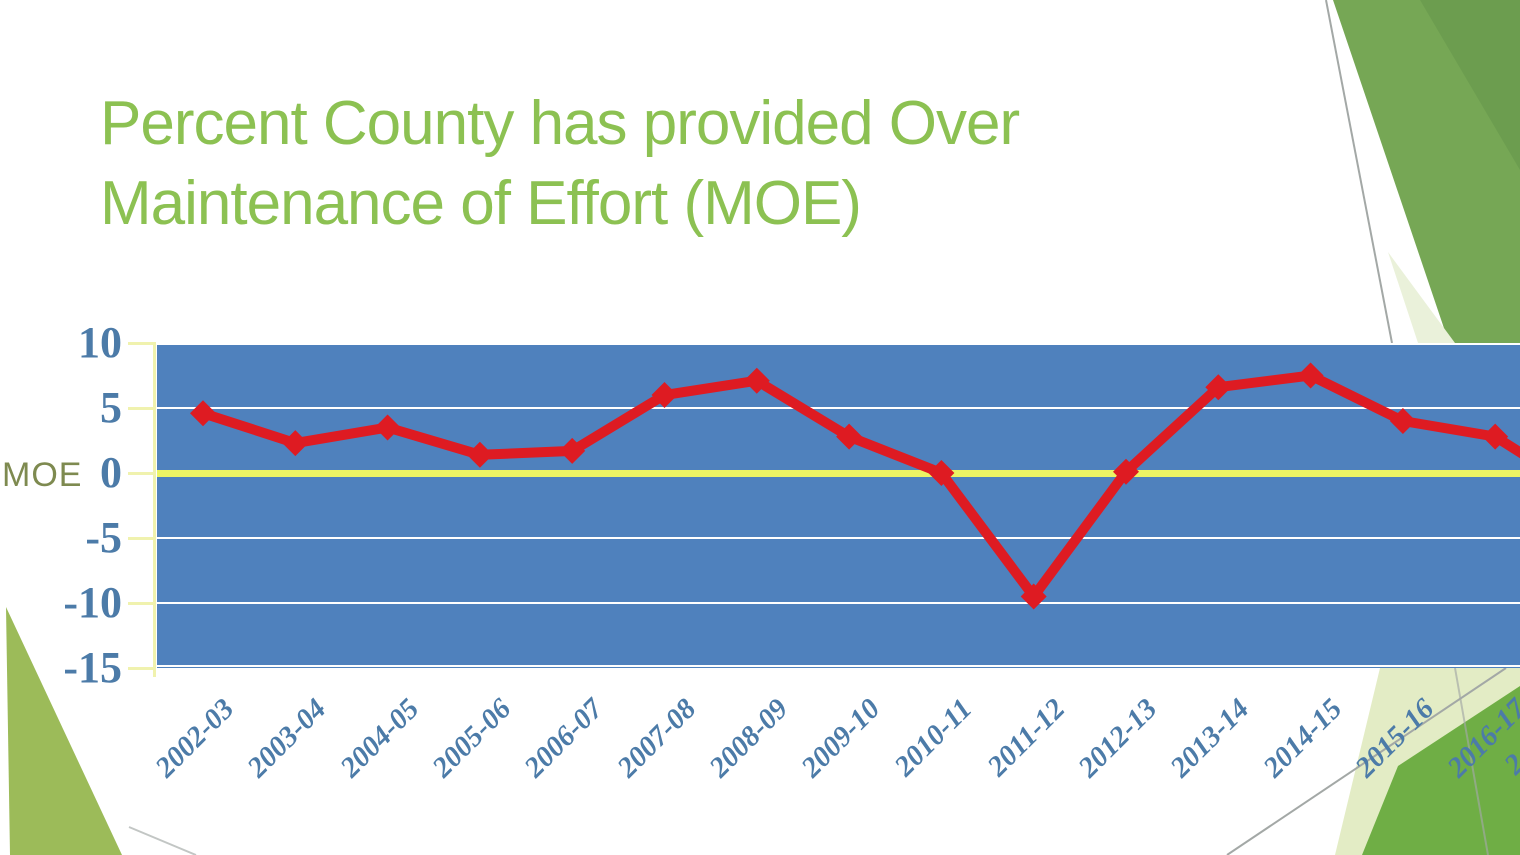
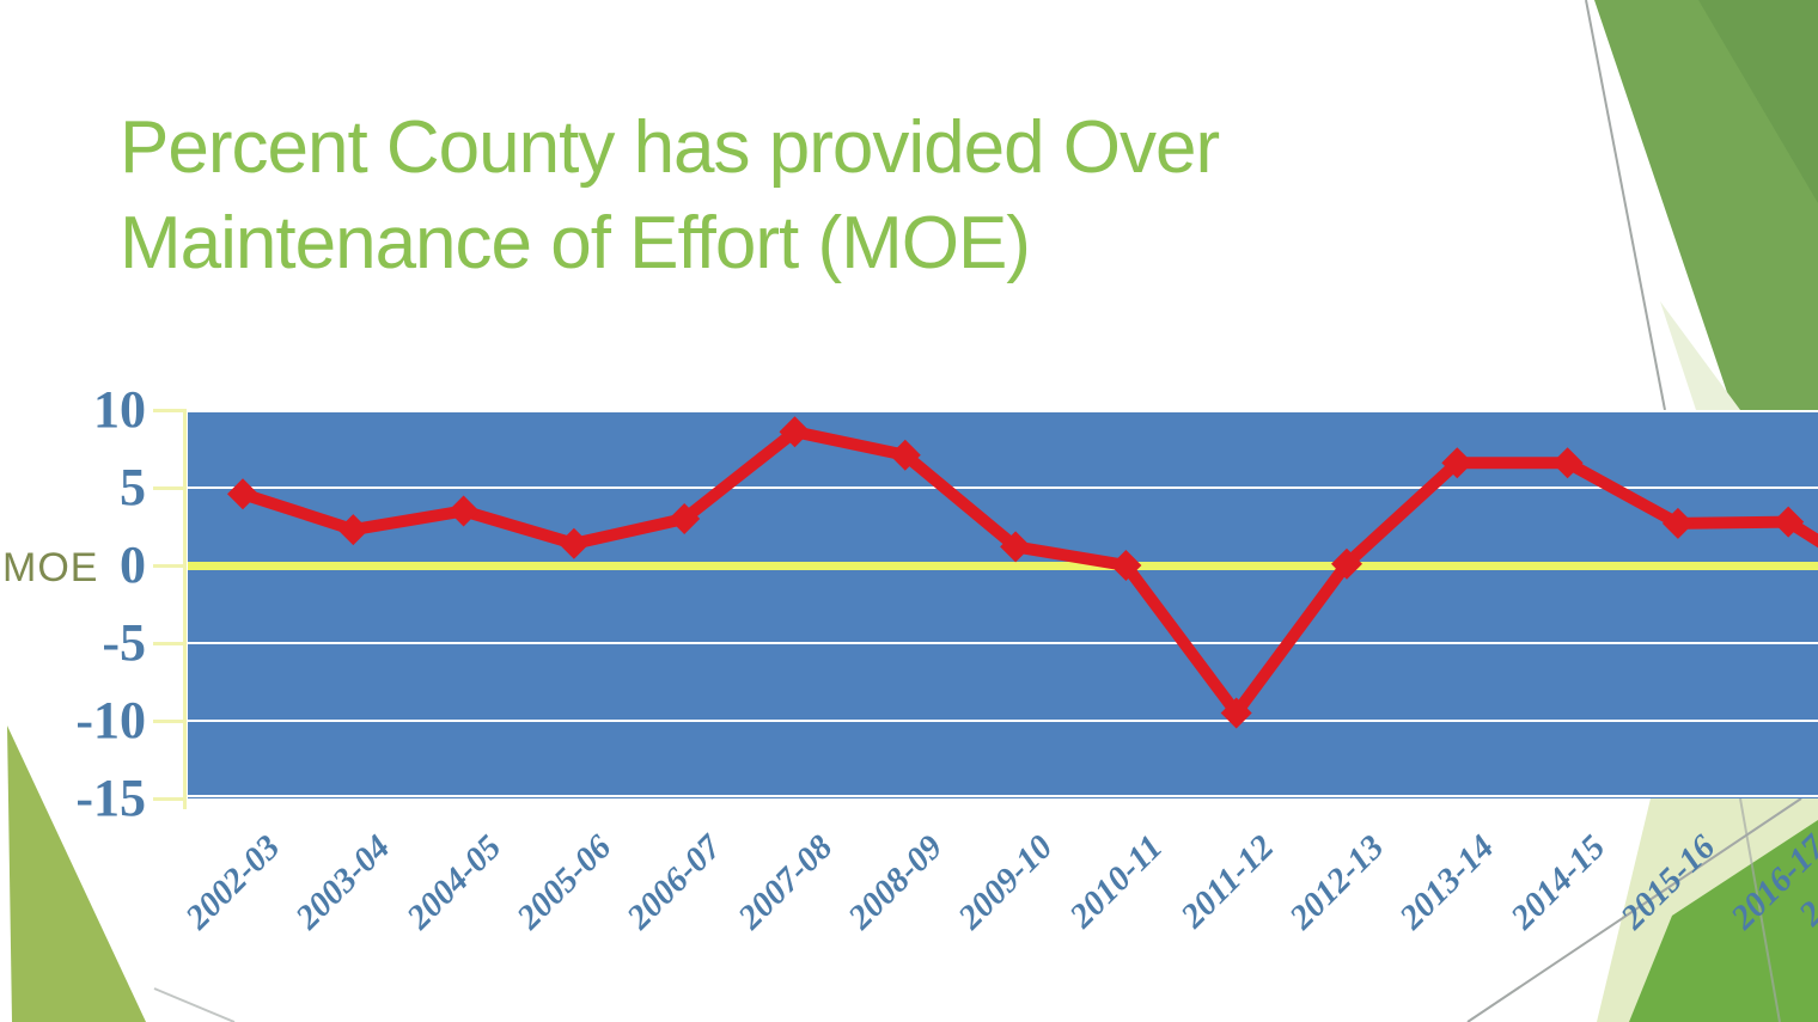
2006-07: 1.7 -> 3.0
2007-08: 6.0 -> 8.6
2009-10: 2.8 -> 1.2
2014-15: 7.5 -> 6.6
2015-16: 4.0 -> 2.7
